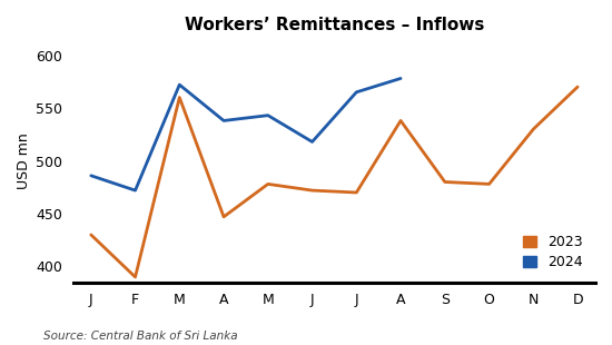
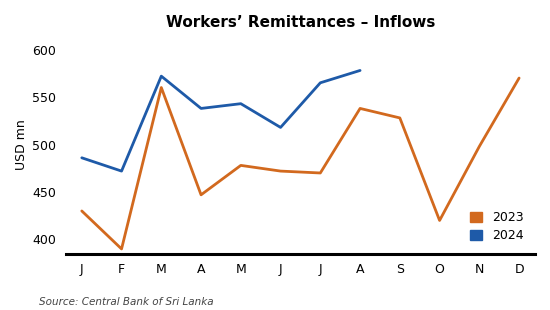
2023/S: 480 -> 528
2023/O: 478 -> 420
2023/N: 530 -> 498
